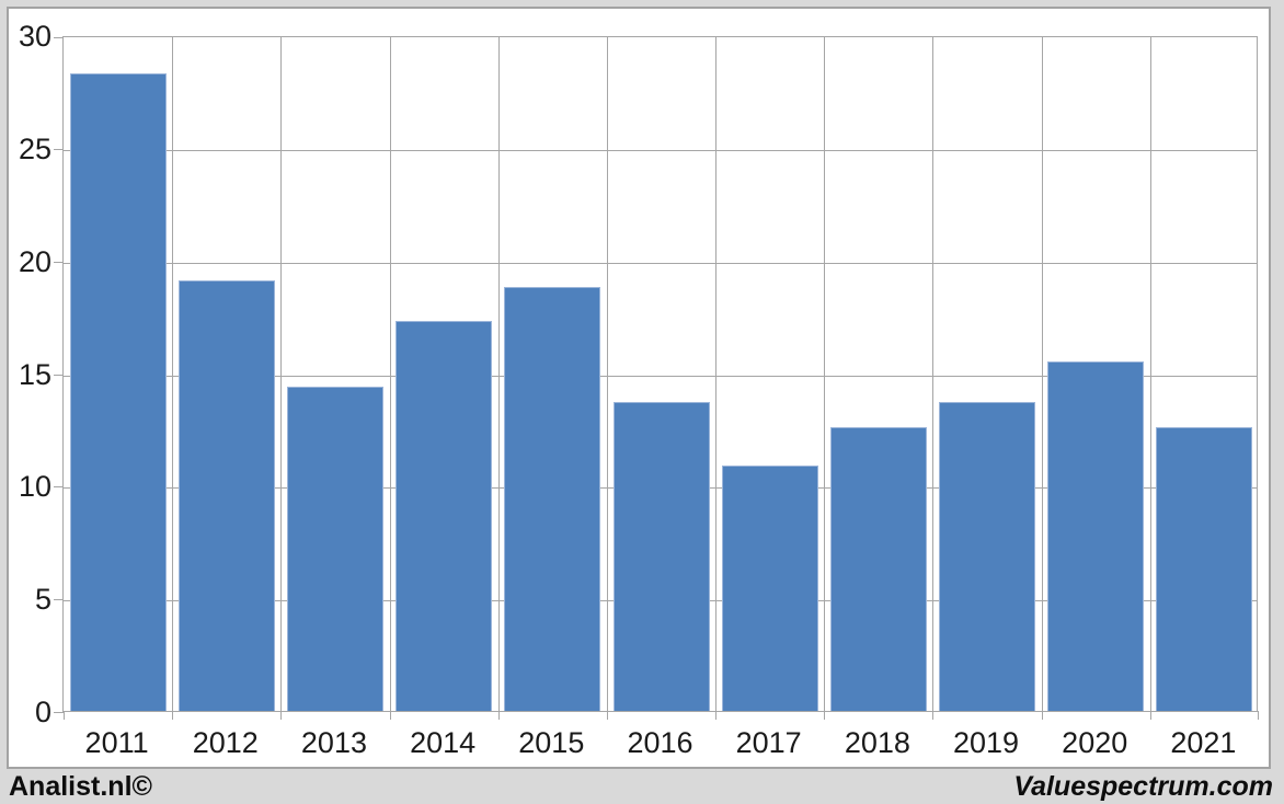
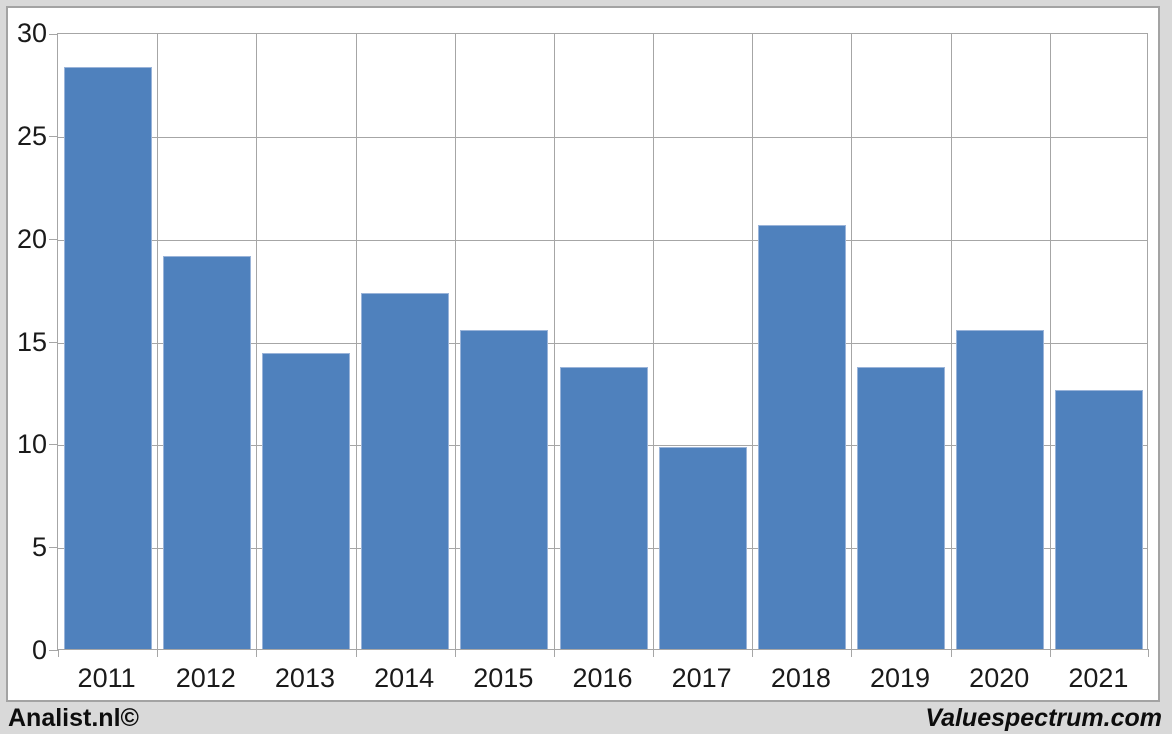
2015: 18.8 -> 15.5
2017: 10.9 -> 9.8
2018: 12.6 -> 20.6
